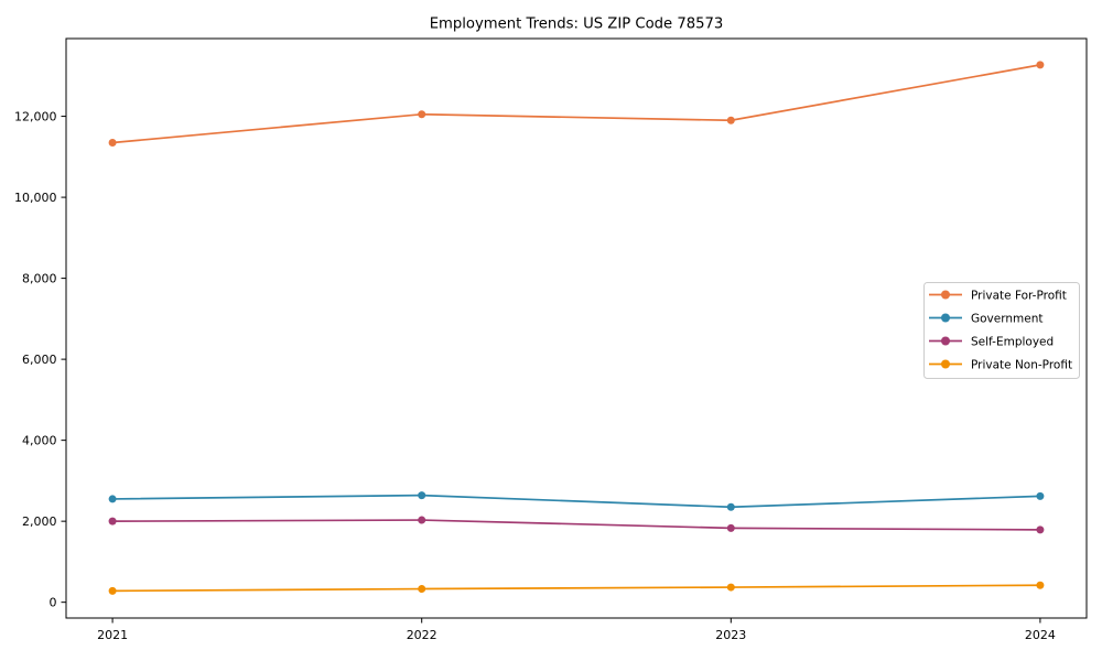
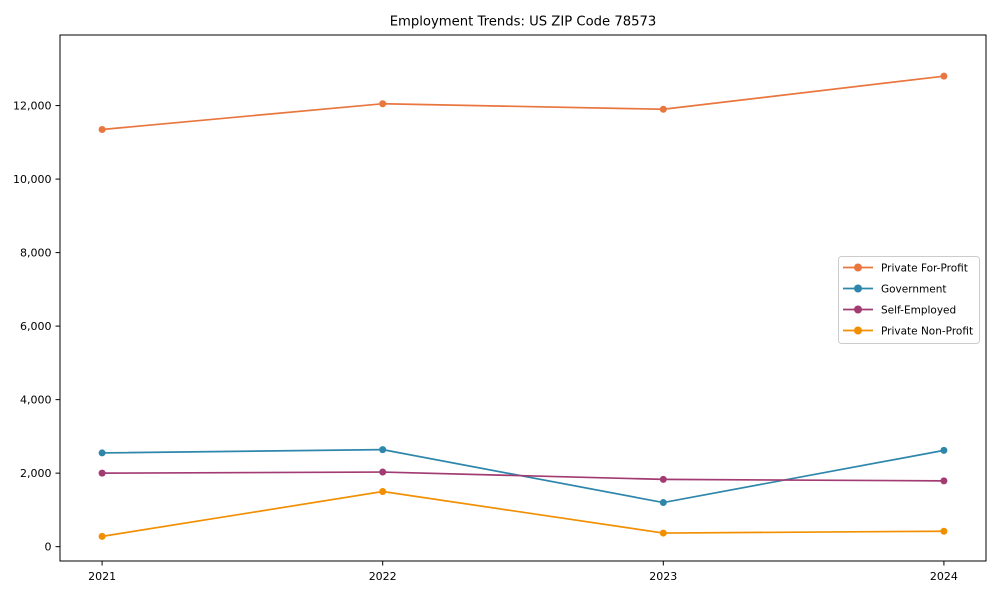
Private Non-Profit/2022: 300 -> 1500
Government/2023: 2400 -> 1200
Private For-Profit/2024: 13300 -> 12800
